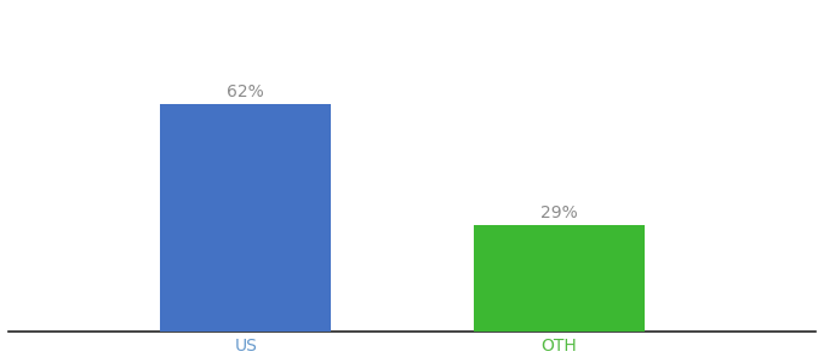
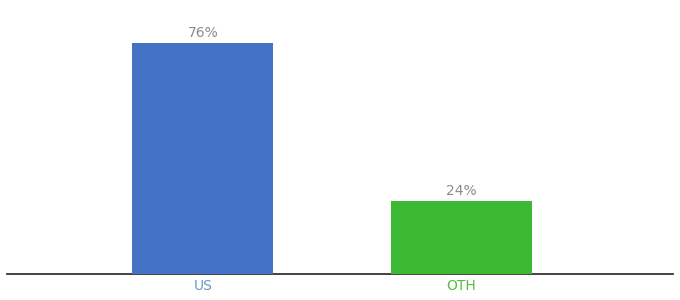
US: 62% -> 76%
OTH: 29% -> 24%
